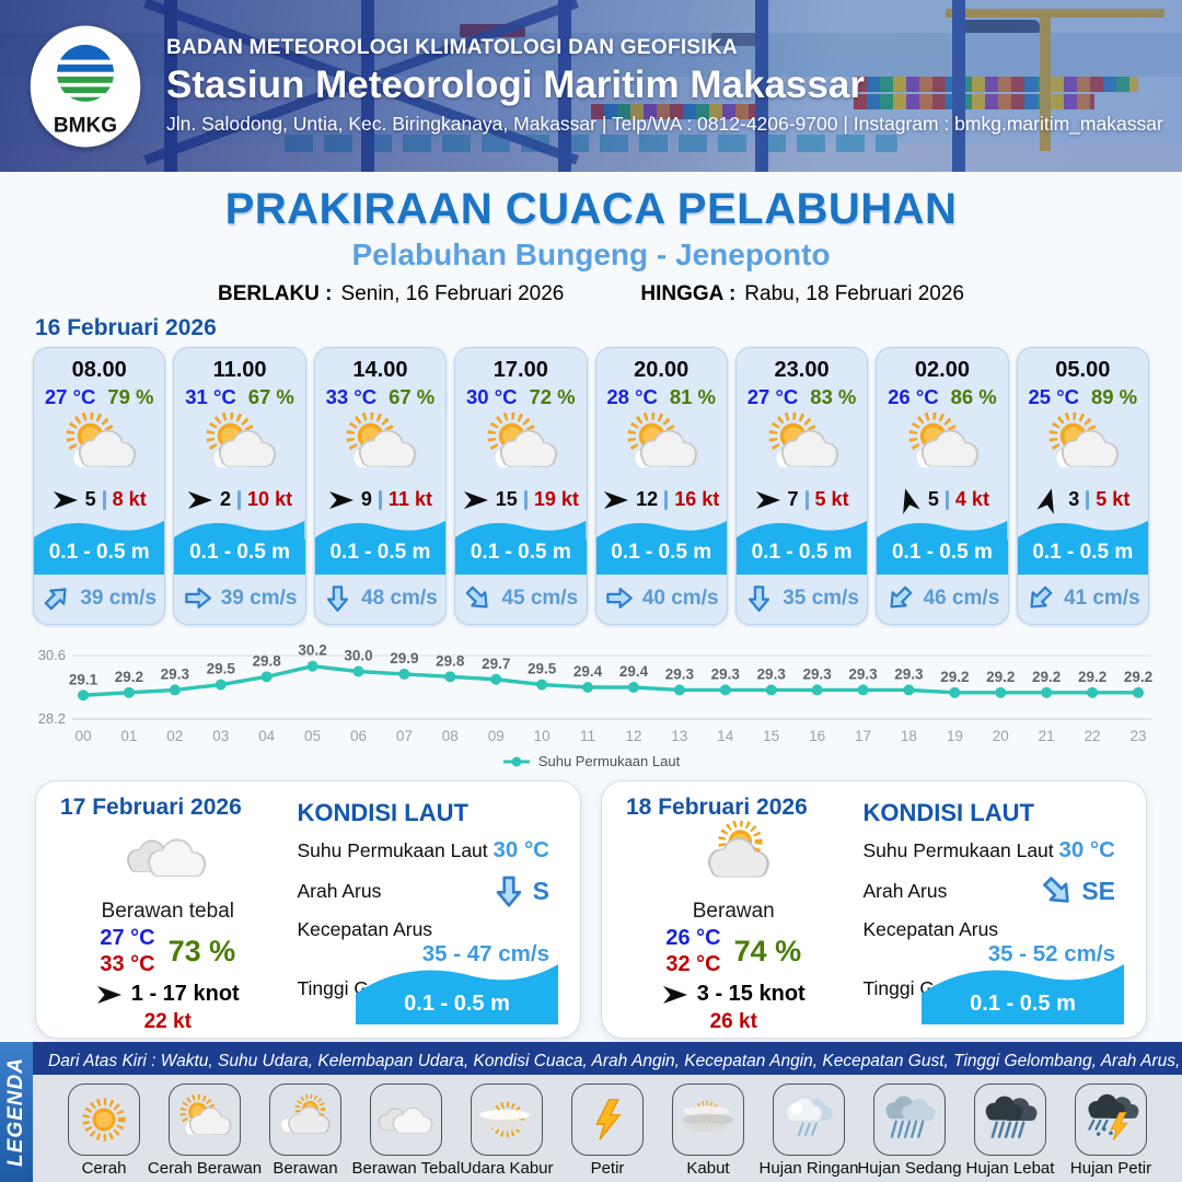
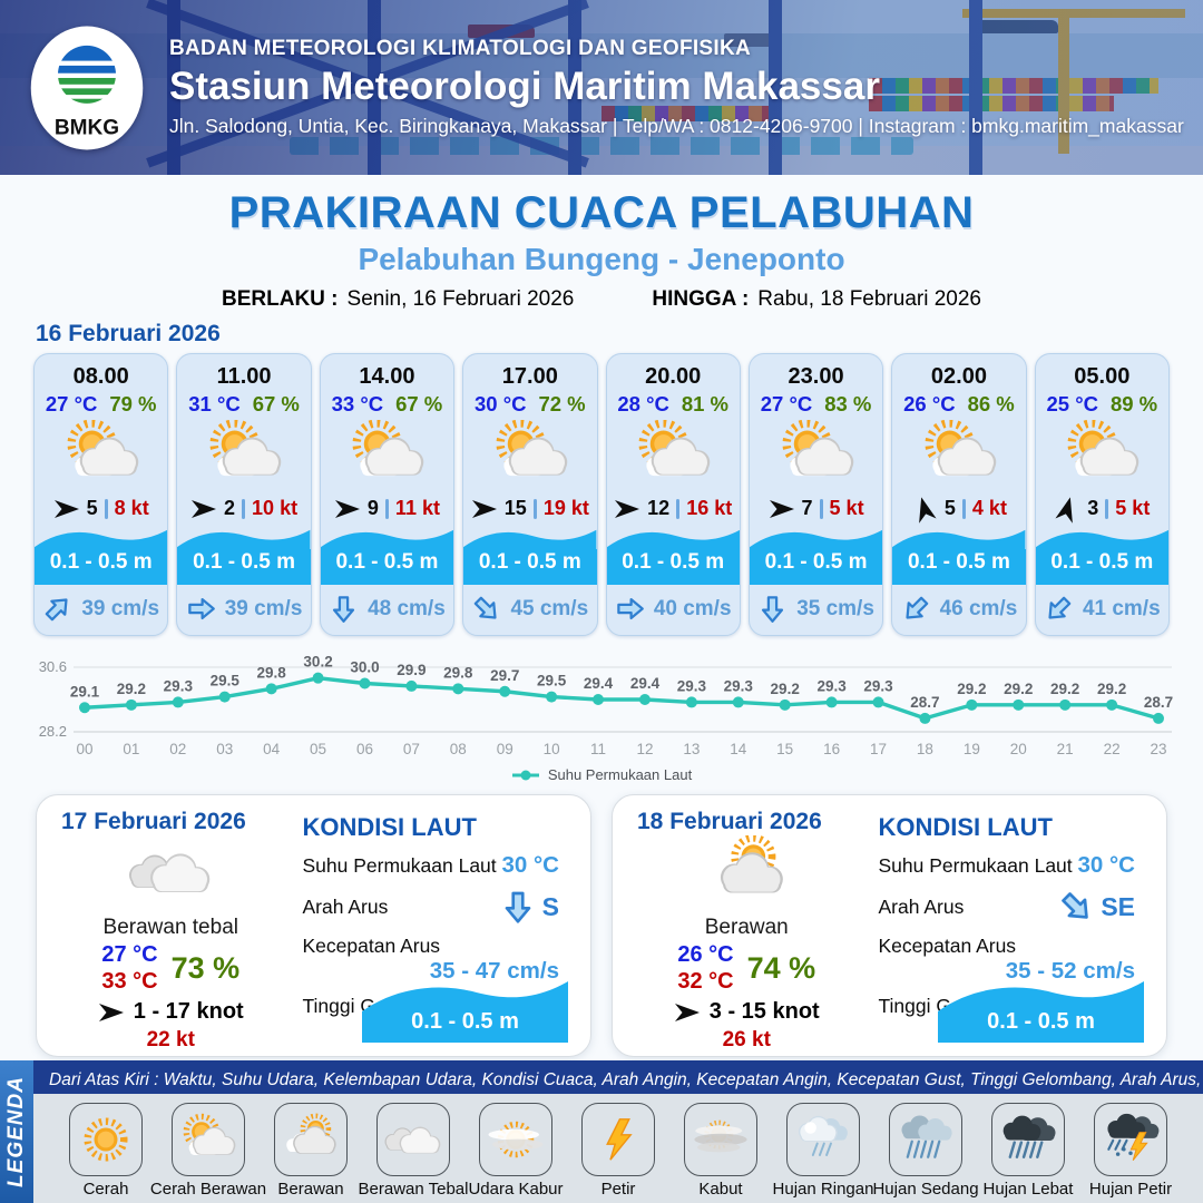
15: 29.3 -> 29.2
18: 29.3 -> 28.7
23: 29.2 -> 28.7
